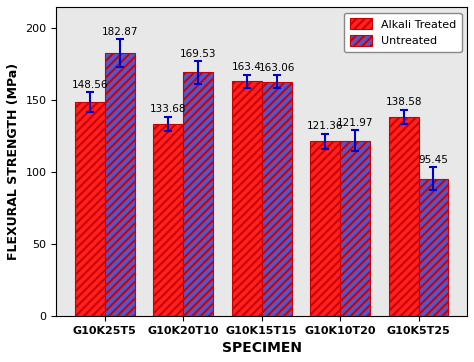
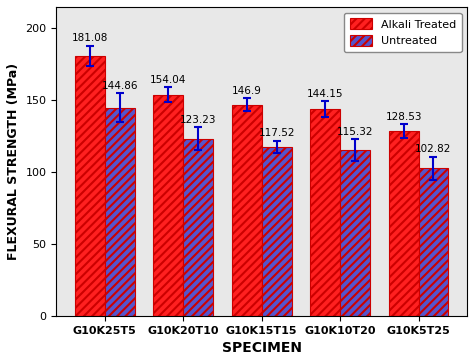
Alkali Treated/G10K25T5: 148.56 -> 181.08
Untreated/G10K25T5: 182.87 -> 144.86
Alkali Treated/G10K20T10: 133.68 -> 154.04
Untreated/G10K20T10: 169.53 -> 123.23
Alkali Treated/G10K15T15: 163.4 -> 146.9
Untreated/G10K15T15: 163.06 -> 117.52
Alkali Treated/G10K10T20: 121.36 -> 144.15
Untreated/G10K10T20: 121.97 -> 115.32
Alkali Treated/G10K5T25: 138.58 -> 128.53
Untreated/G10K5T25: 95.45 -> 102.82
